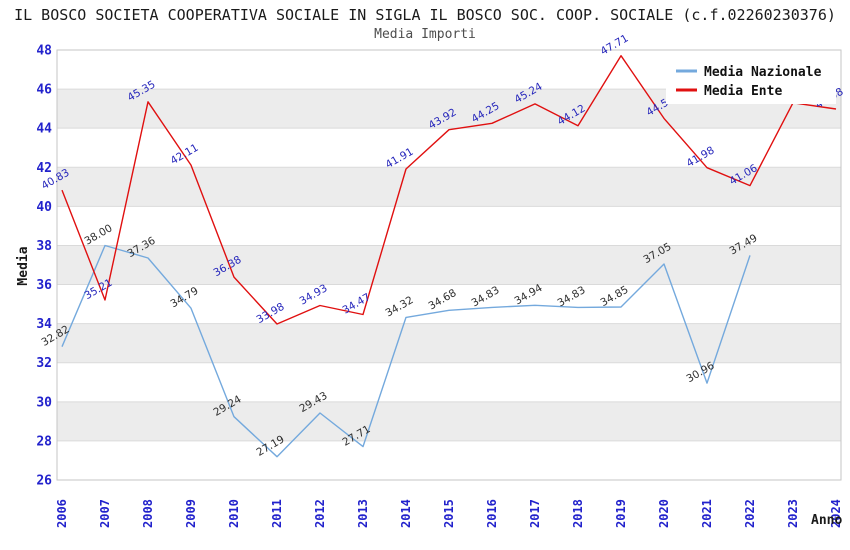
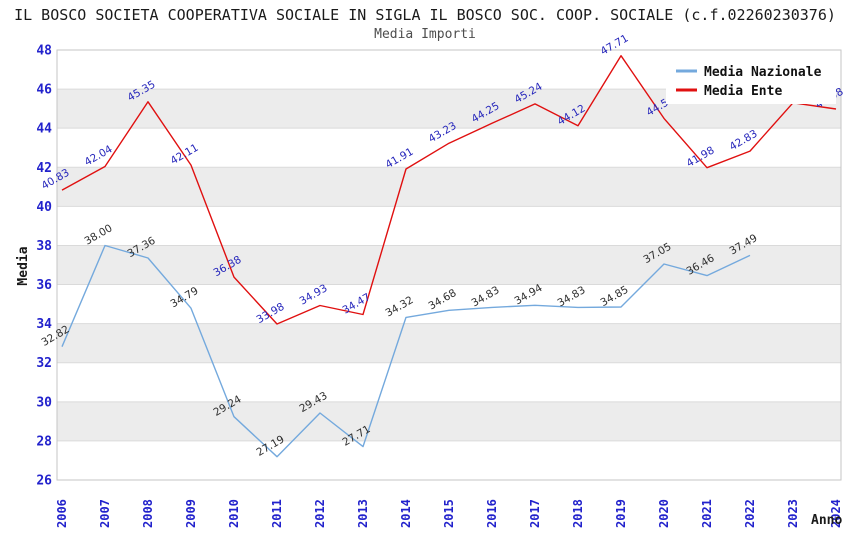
Media Ente/2007: 35.21 -> 42.04
Media Ente/2015: 43.92 -> 43.23
Media Nazionale/2021: 30.96 -> 36.46
Media Ente/2022: 41.06 -> 42.83
